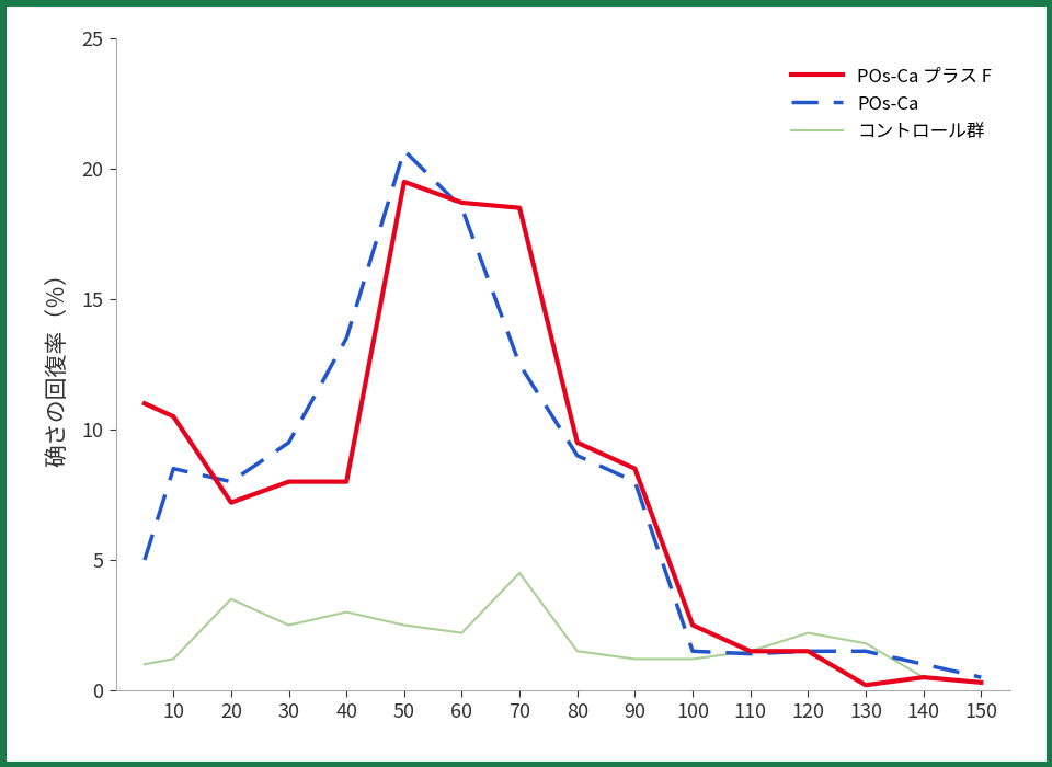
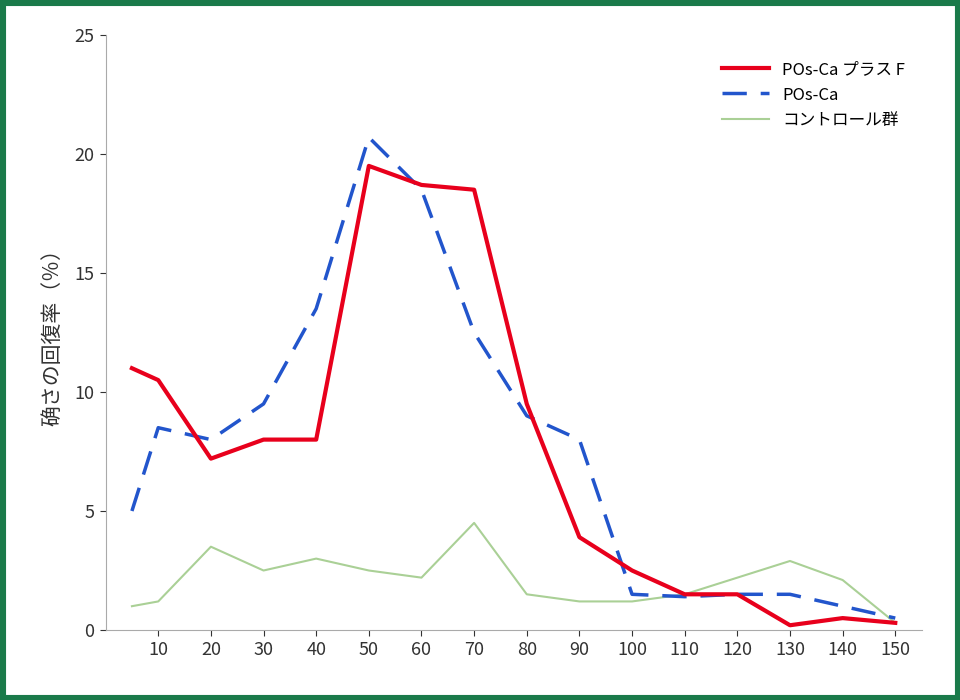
POs-Ca プラス F/90: 8.5 -> 3.9
コントロール群/130: 1.8 -> 2.9
コントロール群/140: 0.5 -> 2.1
